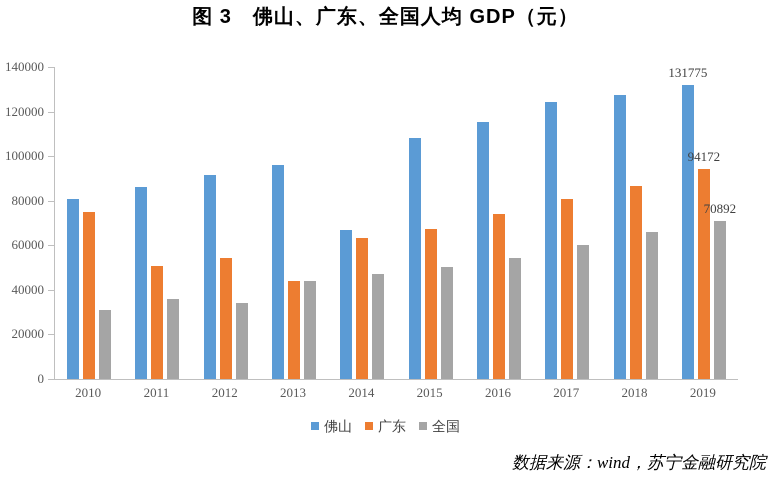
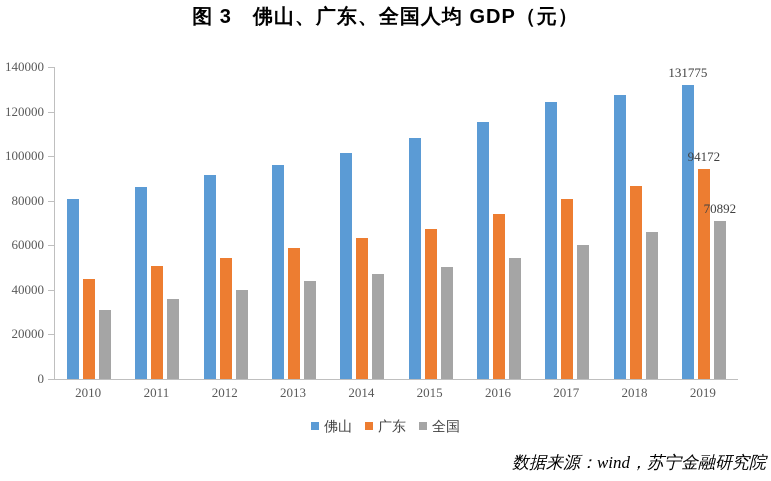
广东/2010: 75000 -> 45000
全国/2012: 34000 -> 40000
广东/2013: 44000 -> 59000
佛山/2014: 67000 -> 102000
